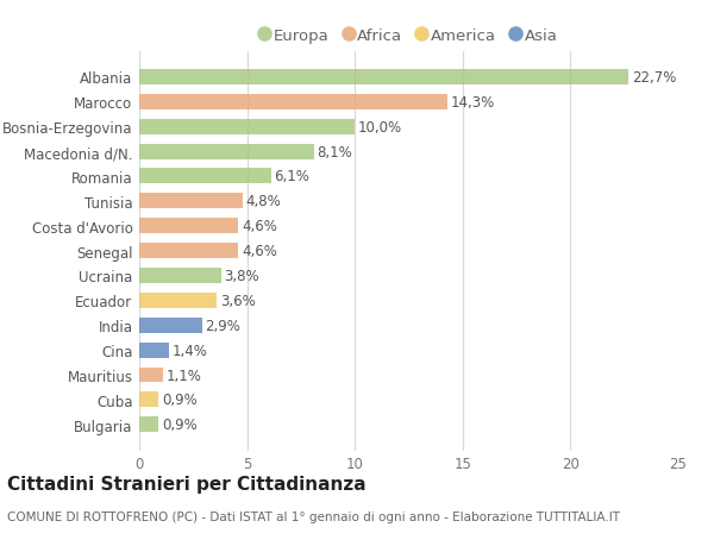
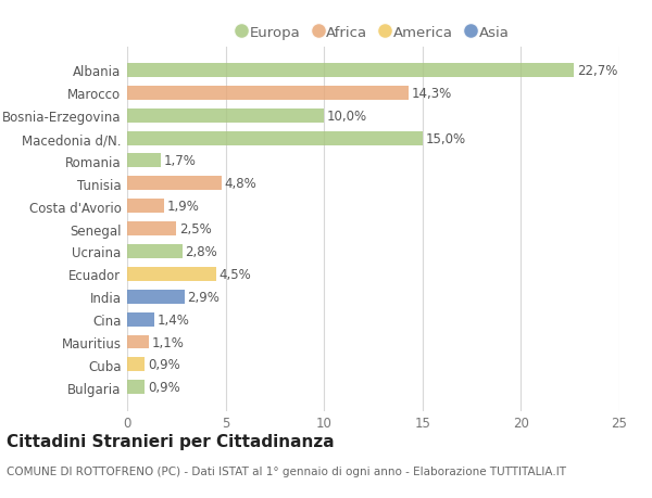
Macedonia d/N.: 8,1% -> 15,0%
Romania: 6,1% -> 1,7%
Costa d'Avorio: 4,6% -> 1,9%
Senegal: 4,6% -> 2,5%
Ucraina: 3,8% -> 2,8%
Ecuador: 3,6% -> 4,5%
